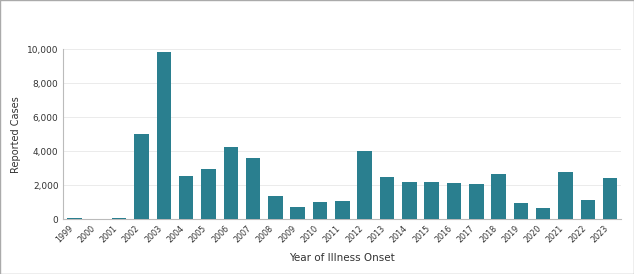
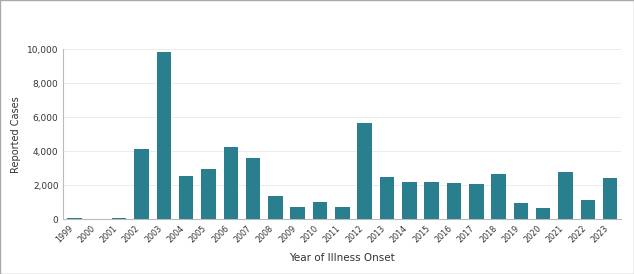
2002: 5,000 -> 4,200
2011: 1,100 -> 700
2012: 4,000 -> 5,700
